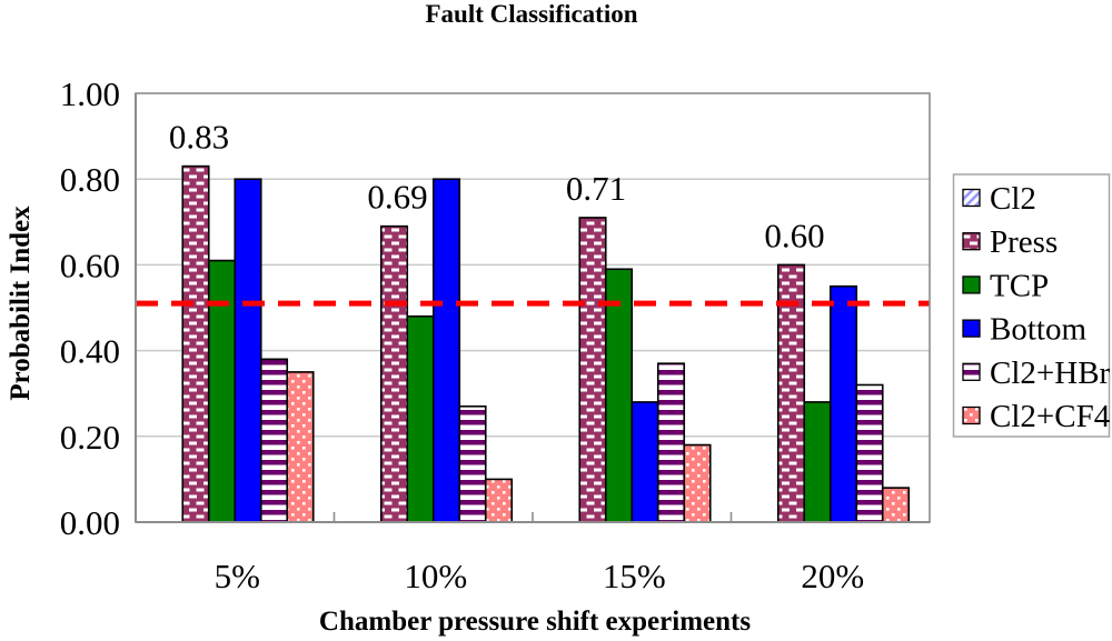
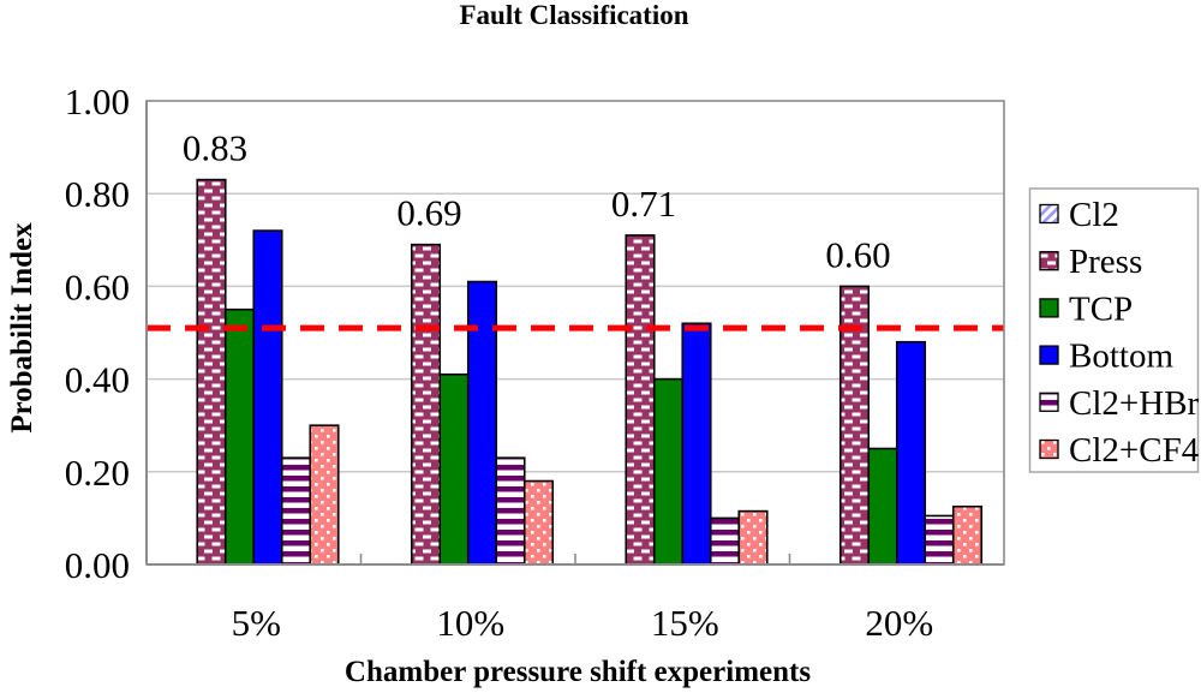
TCP/5%: 0.61 -> 0.55
Bottom/5%: 0.80 -> 0.72
Cl2+HBr/5%: 0.38 -> 0.23
Cl2+CF4/5%: 0.35 -> 0.30
TCP/10%: 0.48 -> 0.41
Bottom/10%: 0.80 -> 0.61
Cl2+HBr/10%: 0.27 -> 0.23
Cl2+CF4/10%: 0.10 -> 0.18
TCP/15%: 0.59 -> 0.40
Bottom/15%: 0.28 -> 0.52
Cl2+HBr/15%: 0.37 -> 0.10
Cl2+CF4/15%: 0.18 -> 0.12
TCP/20%: 0.28 -> 0.25
Bottom/20%: 0.55 -> 0.48
Cl2+HBr/20%: 0.32 -> 0.10
Cl2+CF4/20%: 0.08 -> 0.12
